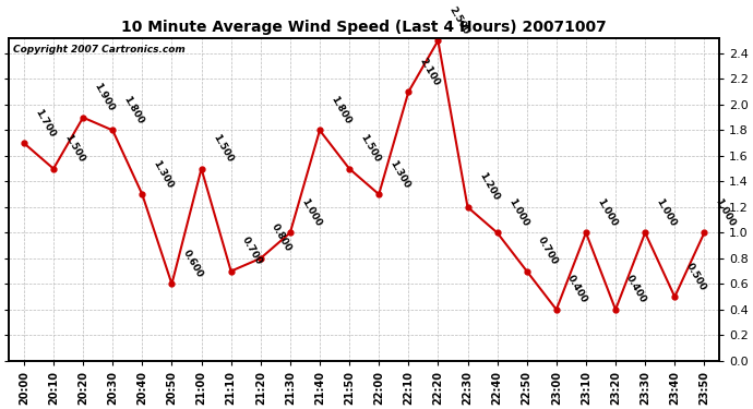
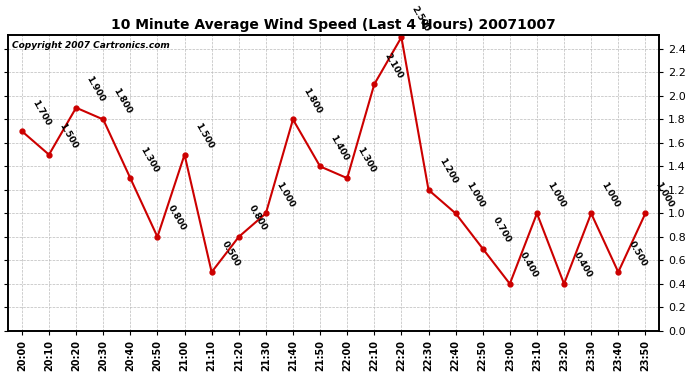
20:50: 0.600 -> 0.800
21:10: 0.700 -> 0.500
21:50: 1.500 -> 1.400
